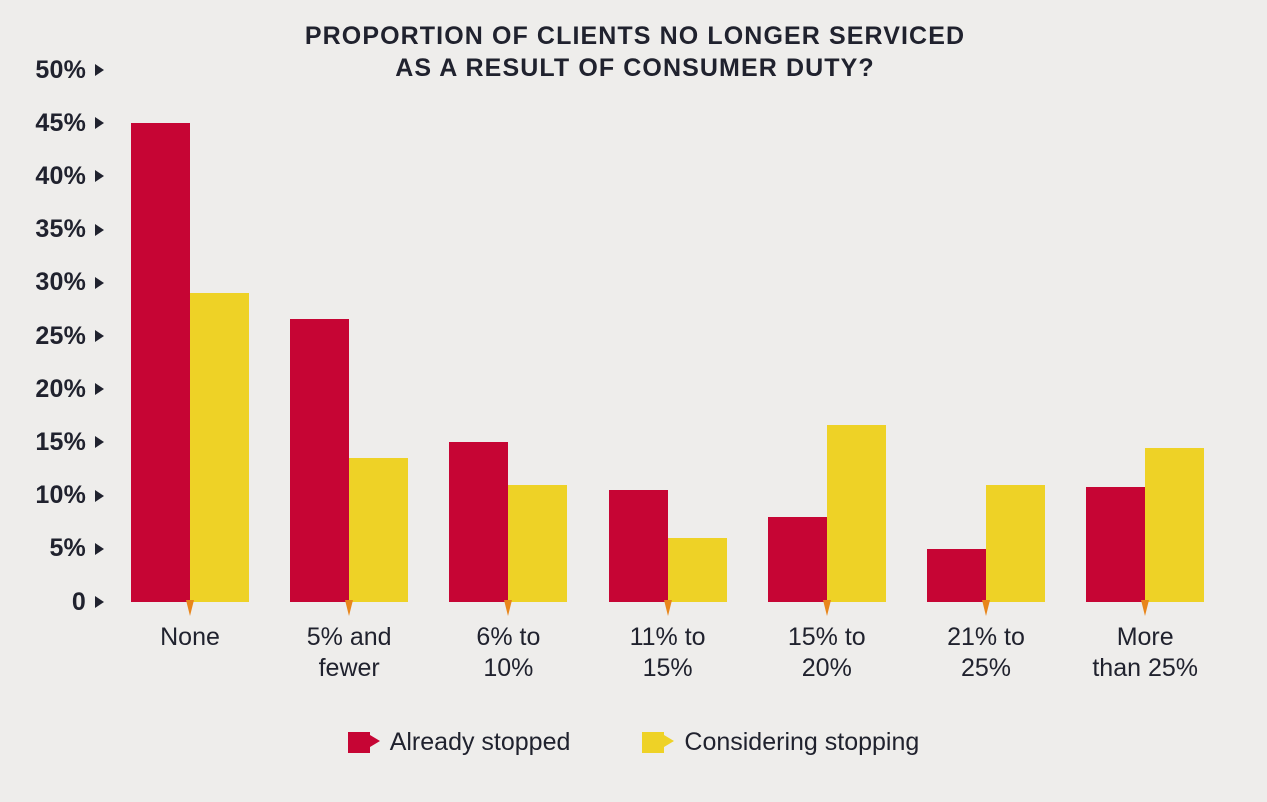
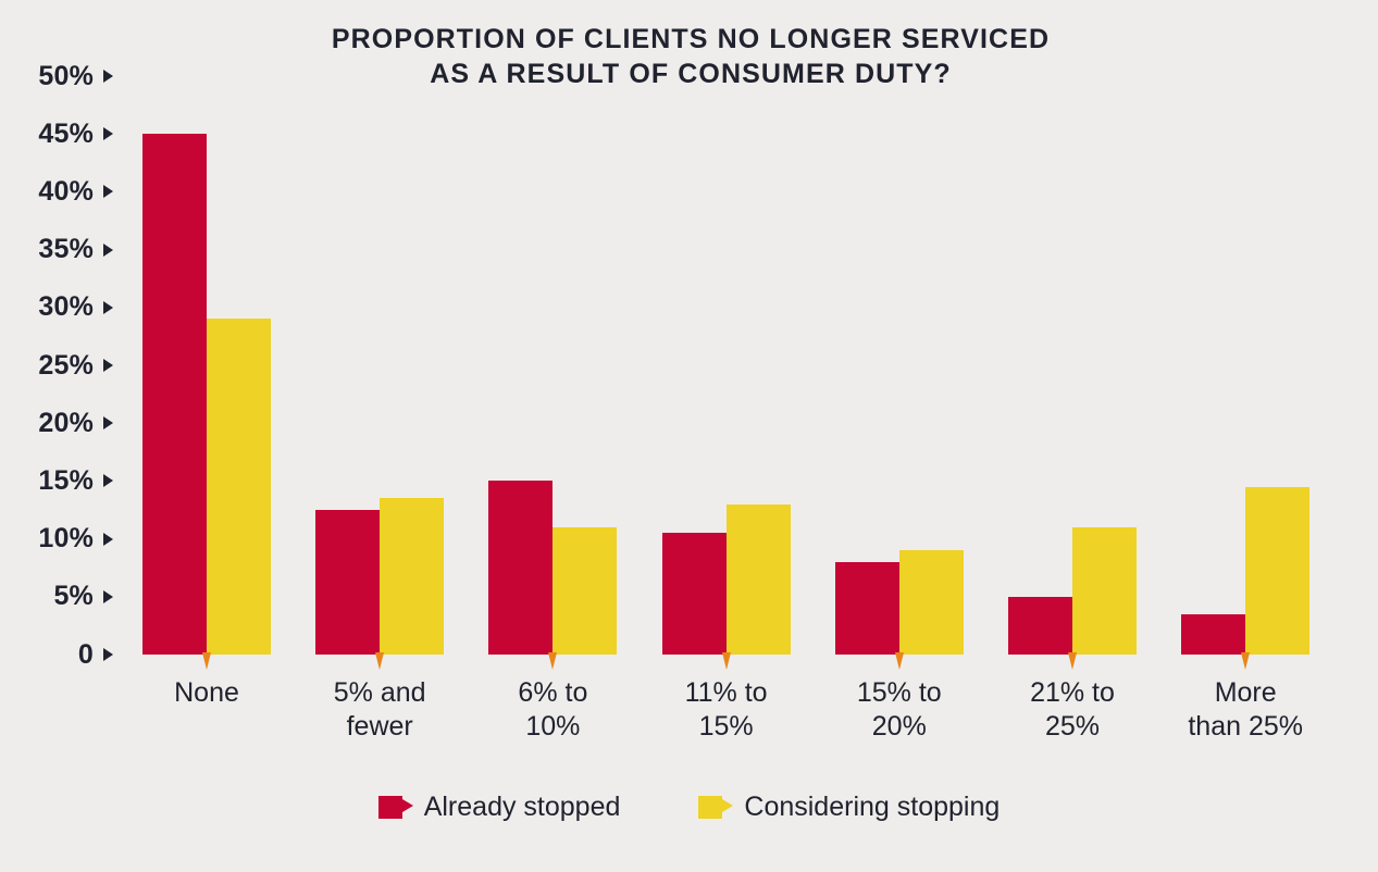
Already stopped/5% and fewer: 26.6% -> 12.5%
Considering stopping/11% to 15%: 6.0% -> 13.0%
Considering stopping/15% to 20%: 16.6% -> 9.0%
Already stopped/More than 25%: 10.8% -> 3.5%
